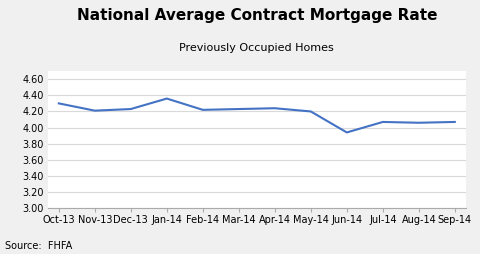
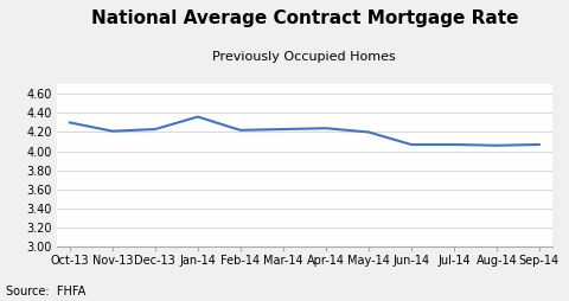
Jun-14: 3.94 -> 4.07
